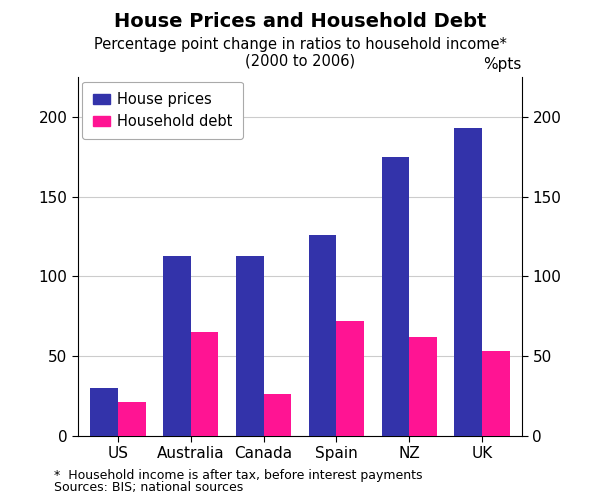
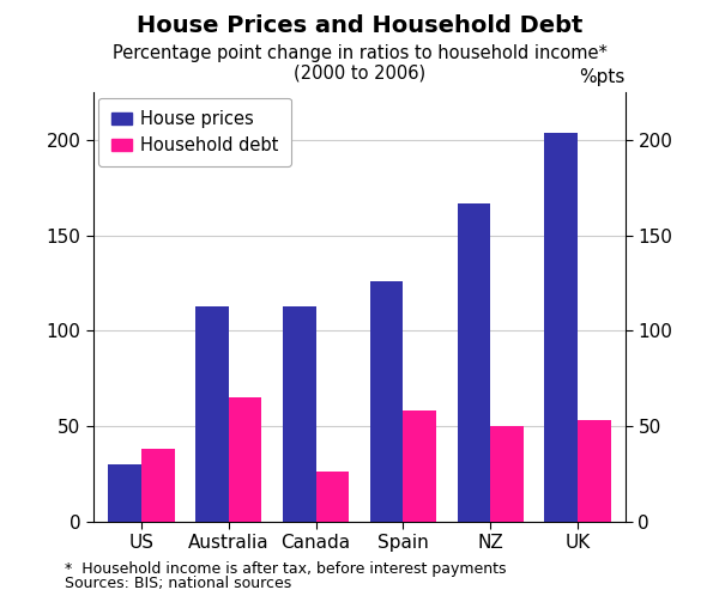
Household debt/US: 21 -> 38
Household debt/Spain: 72 -> 58
House prices/NZ: 175 -> 167
Household debt/NZ: 62 -> 50
House prices/UK: 193 -> 204
